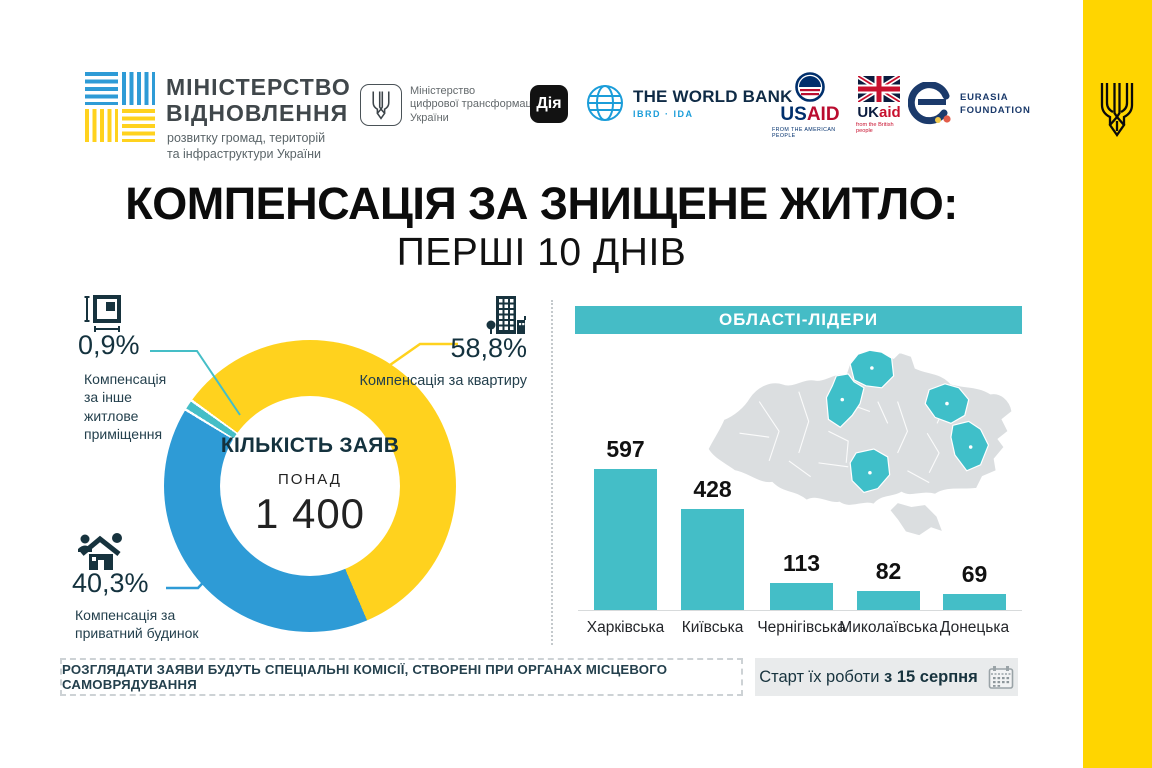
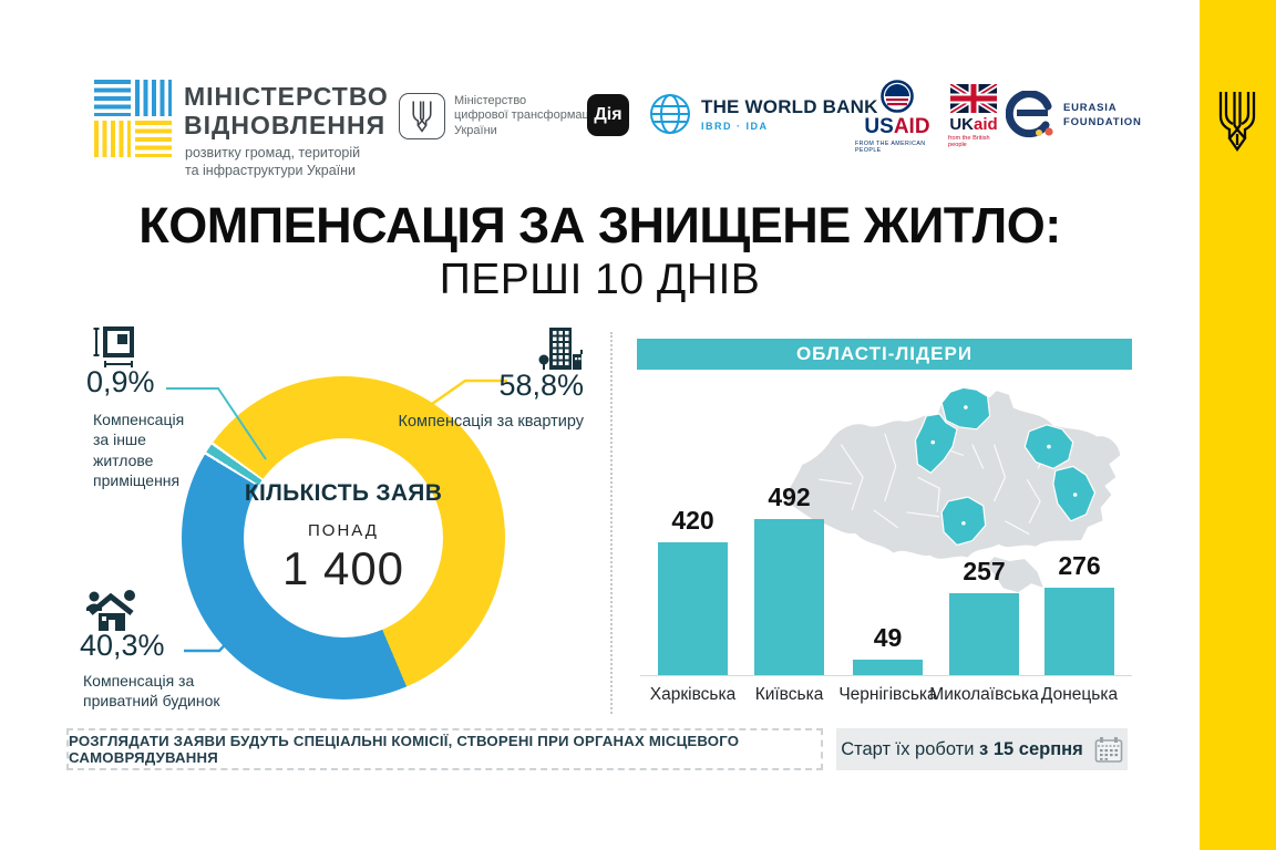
ОБЛАСТІ-ЛІДЕРИ/Харківська: 597 -> 420
ОБЛАСТІ-ЛІДЕРИ/Київська: 428 -> 492
ОБЛАСТІ-ЛІДЕРИ/Чернігівська: 113 -> 49
ОБЛАСТІ-ЛІДЕРИ/Миколаївська: 82 -> 257
ОБЛАСТІ-ЛІДЕРИ/Донецька: 69 -> 276
